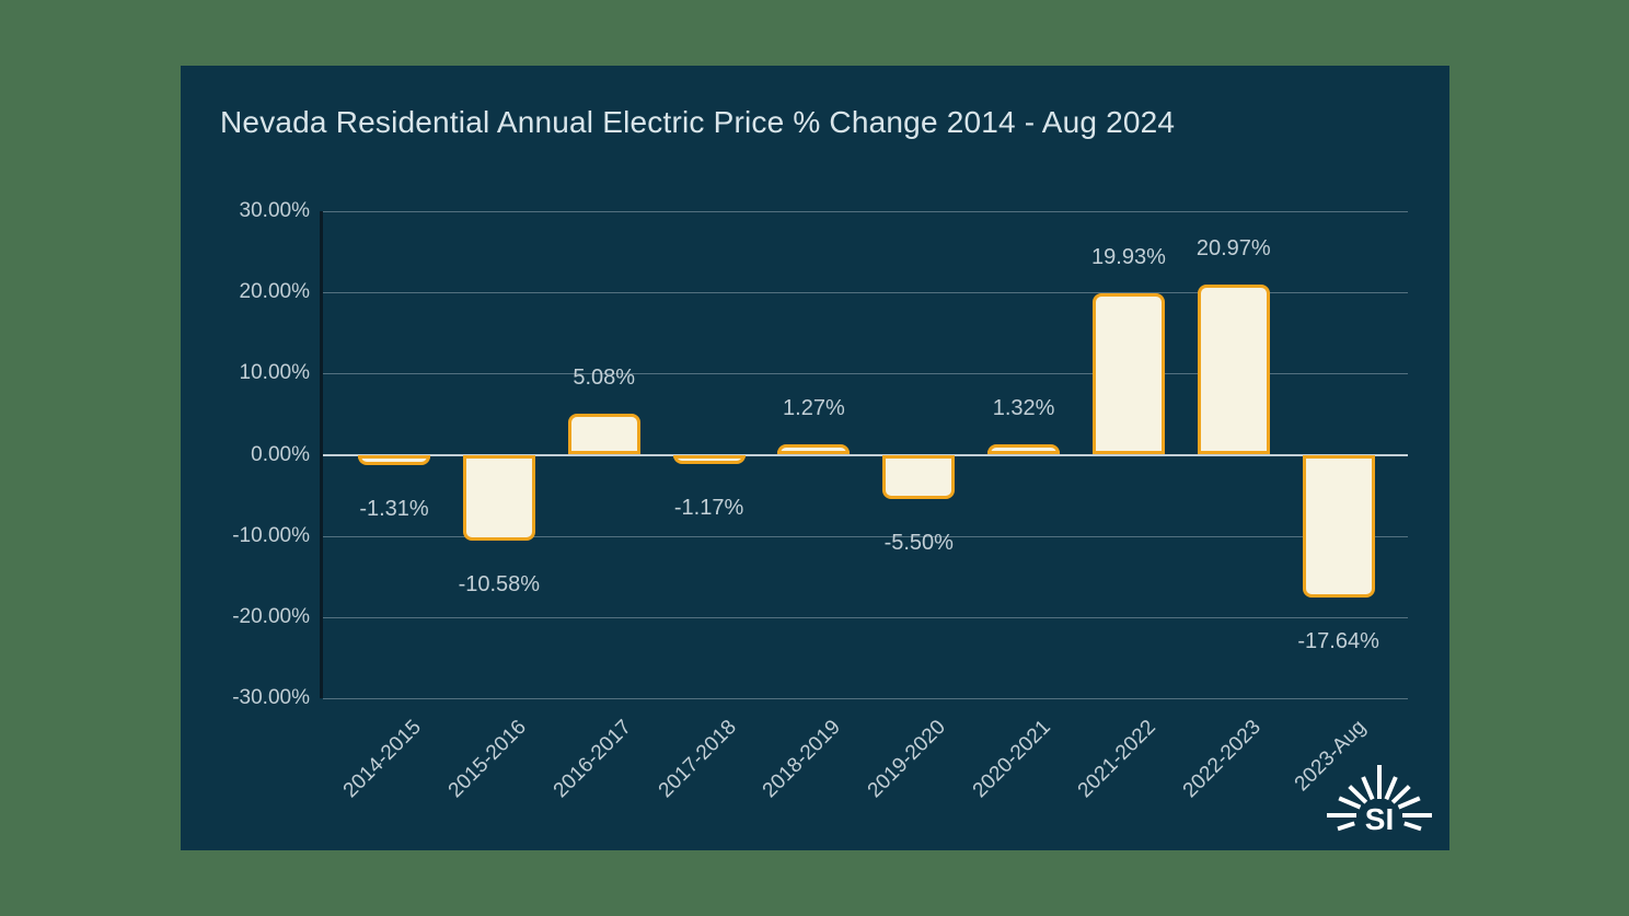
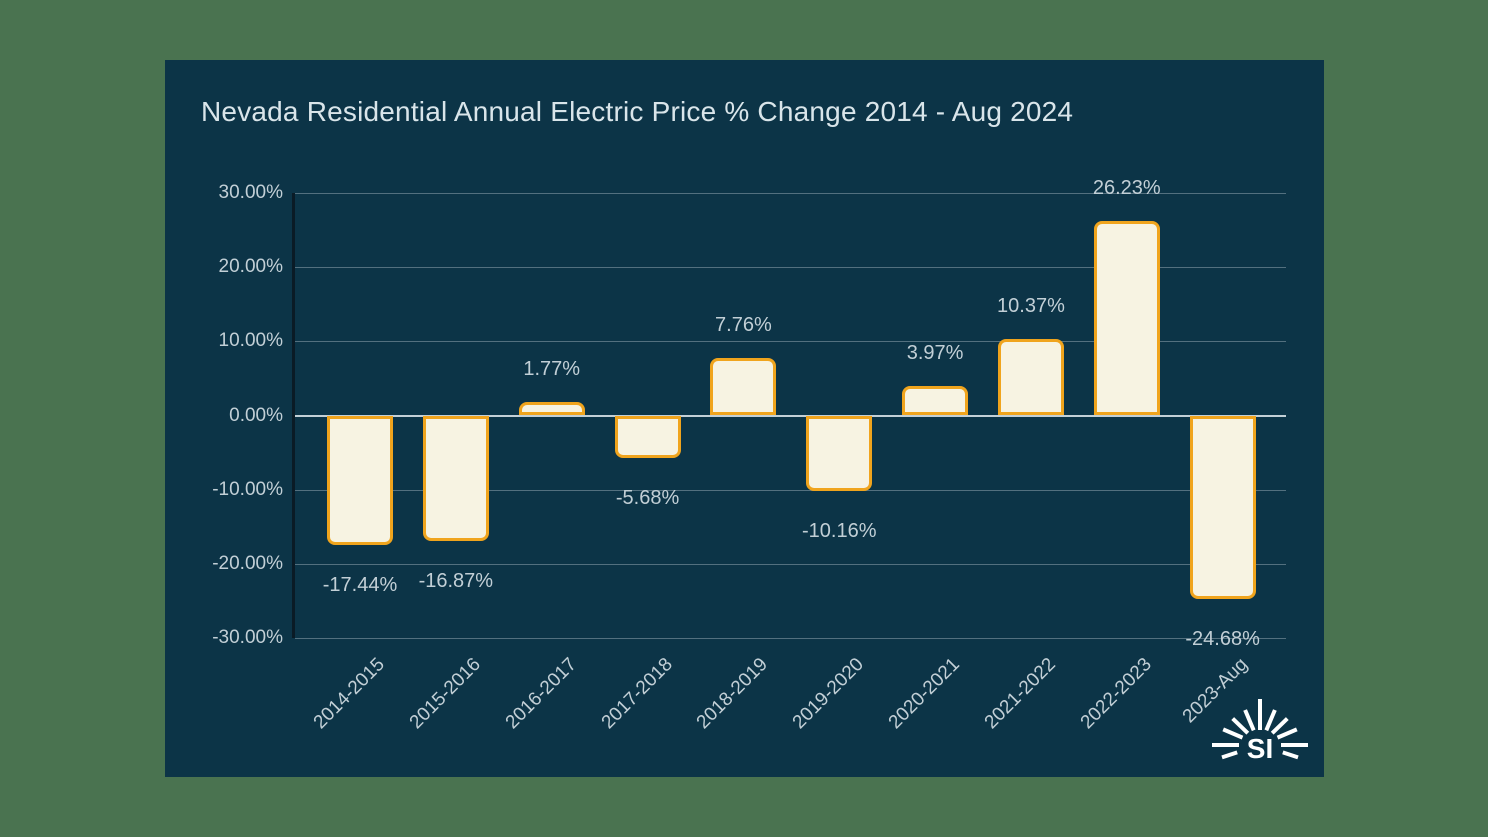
2014-2015: -1.31% -> -17.44%
2015-2016: -10.58% -> -16.87%
2016-2017: 5.08% -> 1.77%
2017-2018: -1.17% -> -5.68%
2018-2019: 1.27% -> 7.76%
2019-2020: -5.50% -> -10.16%
2020-2021: 1.32% -> 3.97%
2021-2022: 19.93% -> 10.37%
2022-2023: 20.97% -> 26.23%
2023-Aug: -17.64% -> -24.68%
